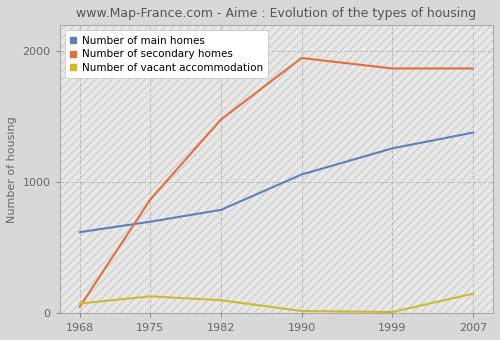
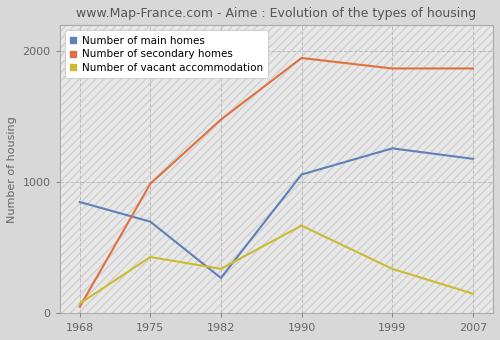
Number of main homes/1968: 620 -> 850
Number of secondary homes/1975: 870 -> 990
Number of vacant accommodation/1975: 130 -> 430
Number of main homes/1982: 790 -> 270
Number of vacant accommodation/1982: 100 -> 340
Number of vacant accommodation/1990: 20 -> 670
Number of vacant accommodation/1999: 10 -> 340
Number of main homes/2007: 1380 -> 1180
